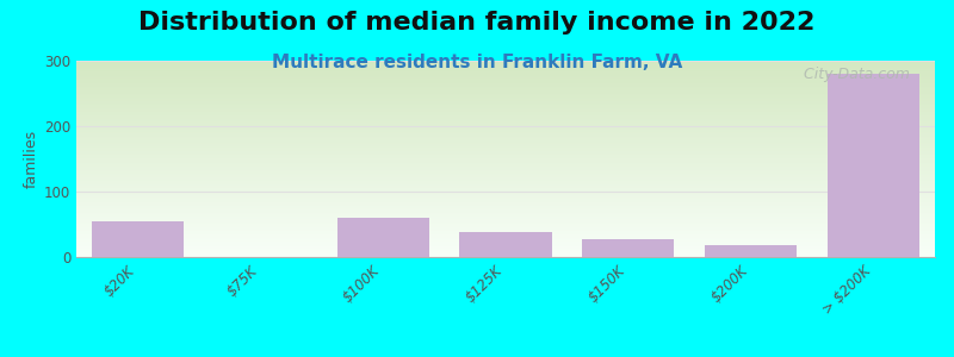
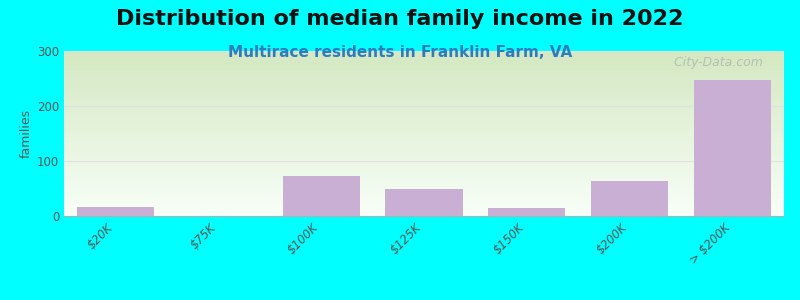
$20K: 54 -> 17
$100K: 60 -> 72
$125K: 38 -> 50
$150K: 28 -> 15
$200K: 18 -> 63
> $200K: 280 -> 248
